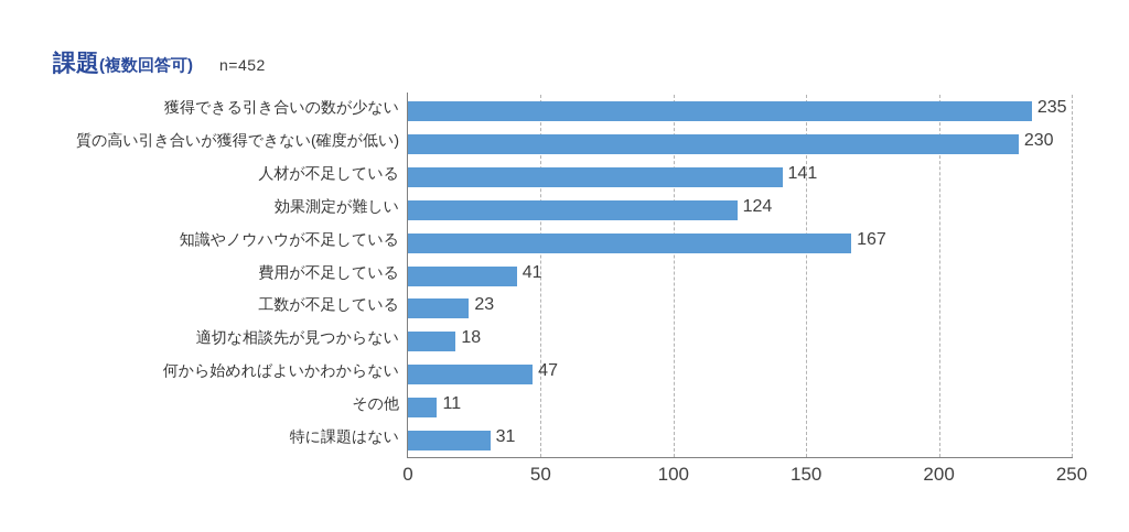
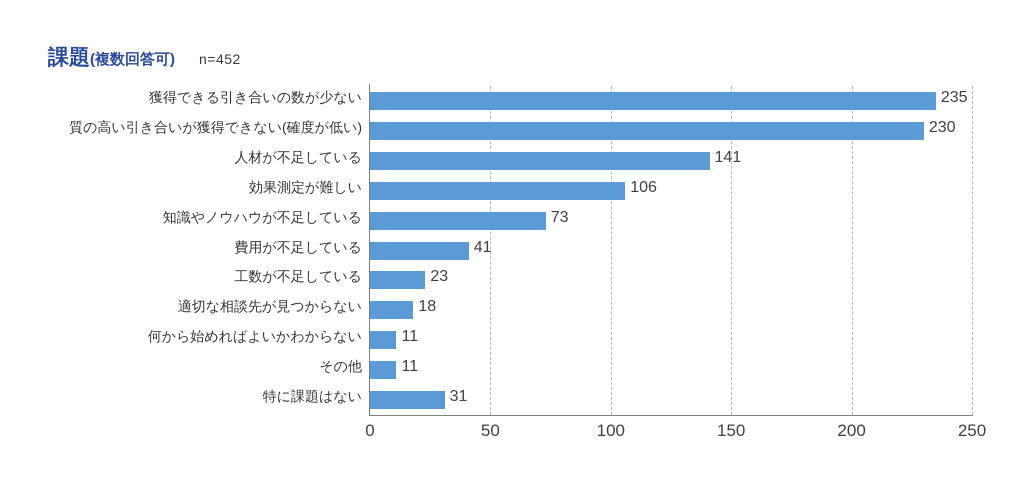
効果測定が難しい: 124 -> 106
知識やノウハウが不足している: 167 -> 73
何から始めればよいかわからない: 47 -> 11
